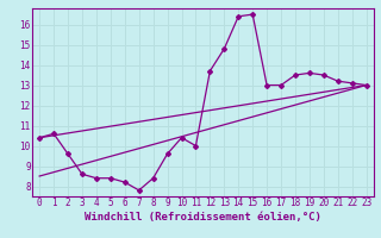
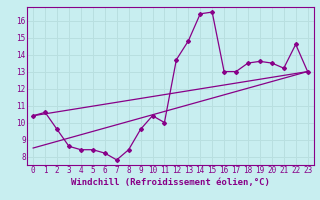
22: 13.1 -> 14.6
